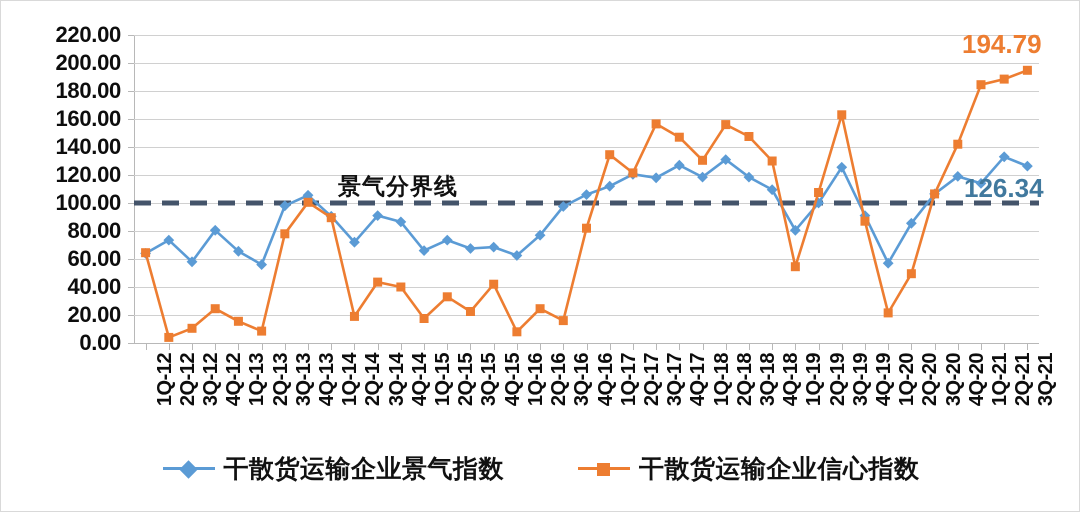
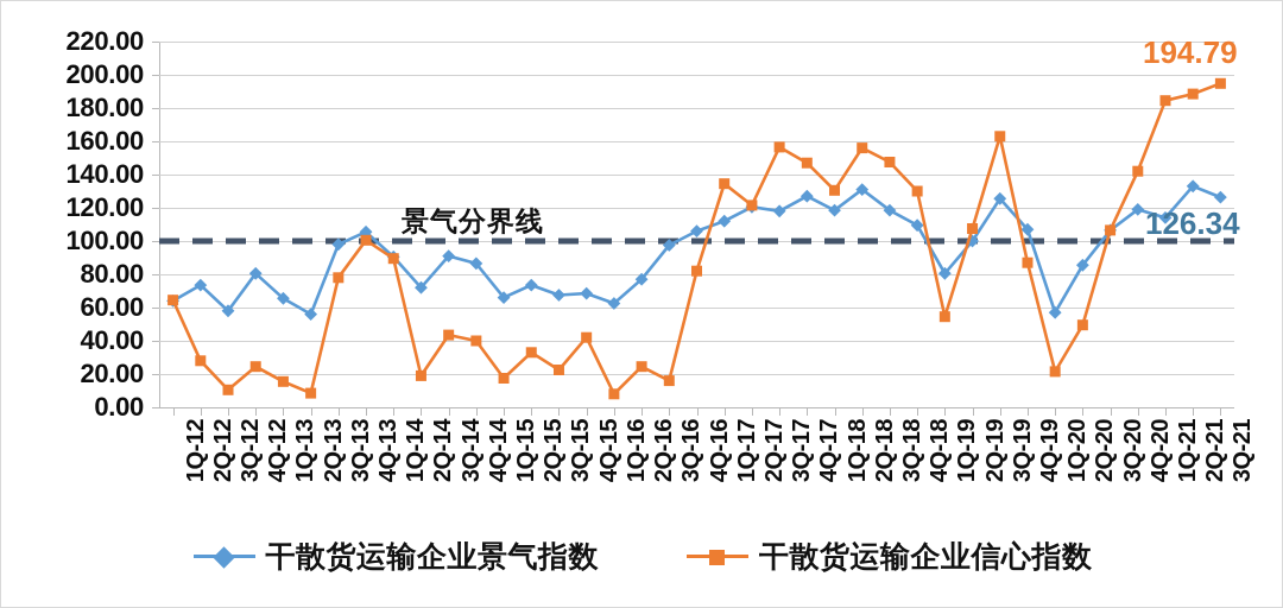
干散货运输企业信心指数/2Q-12: 4 -> 28
干散货运输企业景气指数/4Q-19: 91 -> 107
